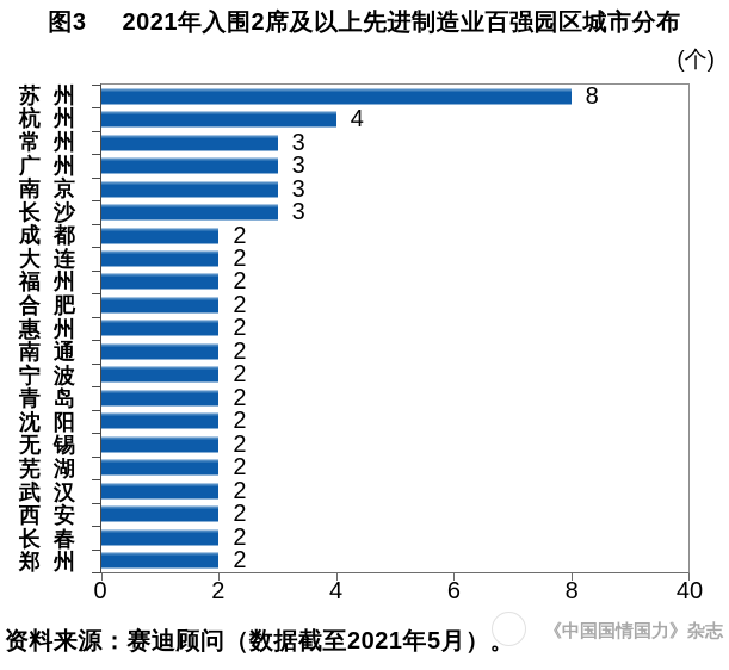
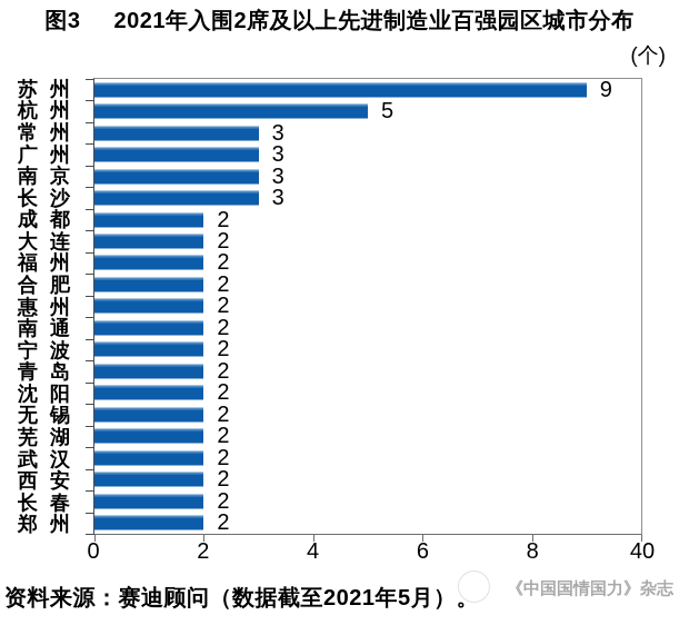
苏州: 8 -> 9
杭州: 4 -> 5
